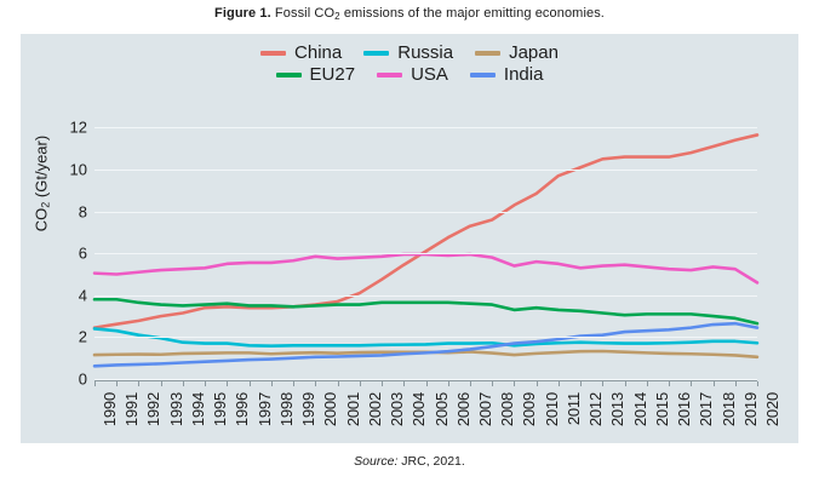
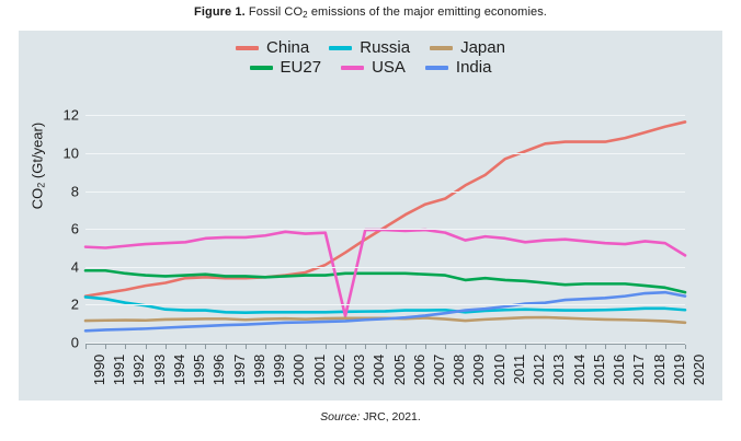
USA/2003: 5.8 -> 1.4
